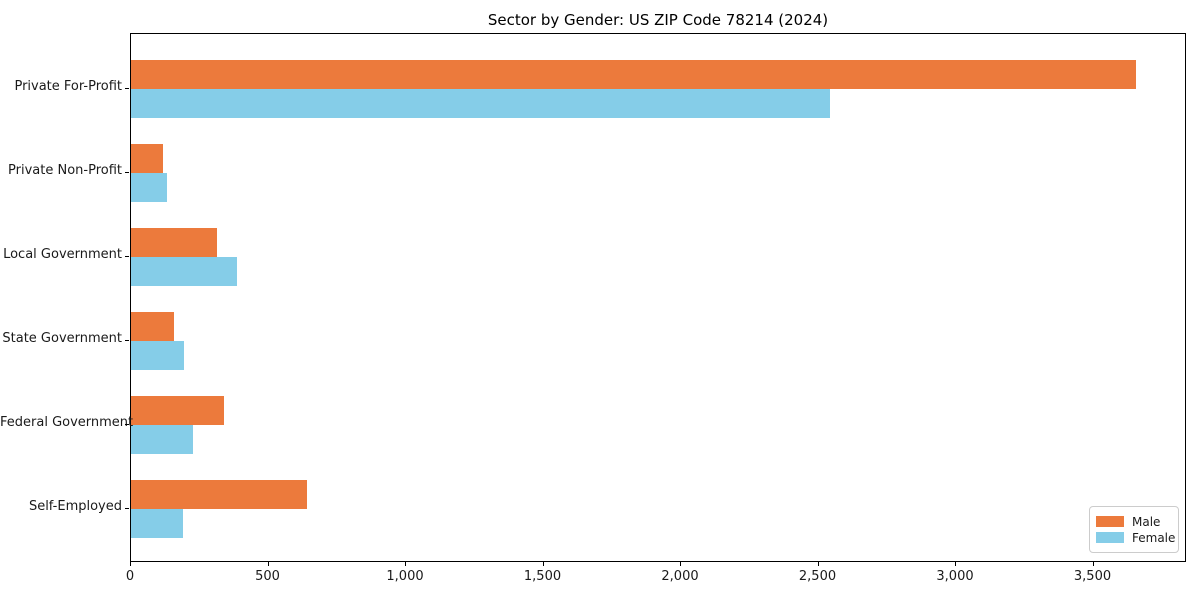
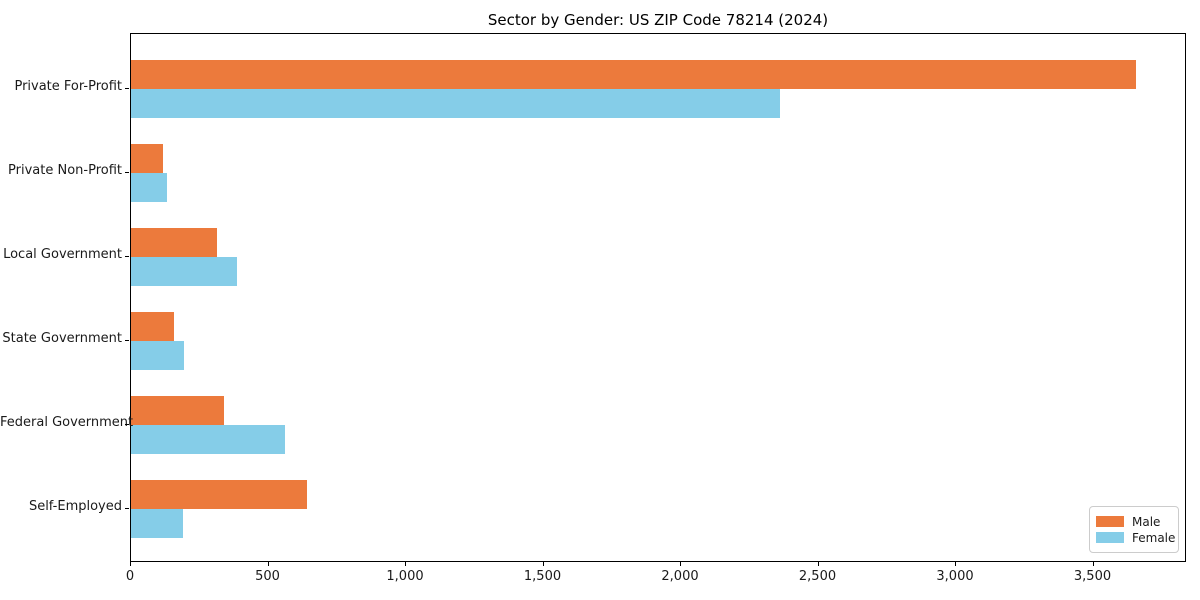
Female/Private For-Profit: 2540 -> 2360
Female/Federal Government: 220 -> 560
